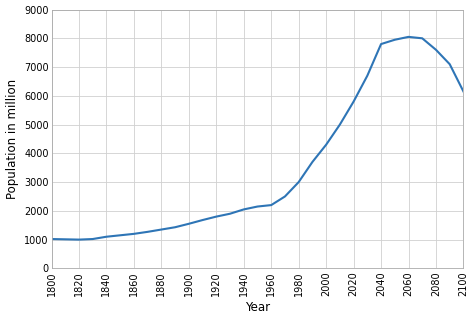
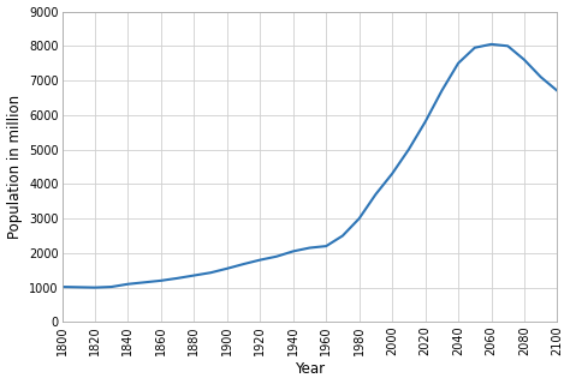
2040: 7800 -> 7500
2100: 6150 -> 6700
